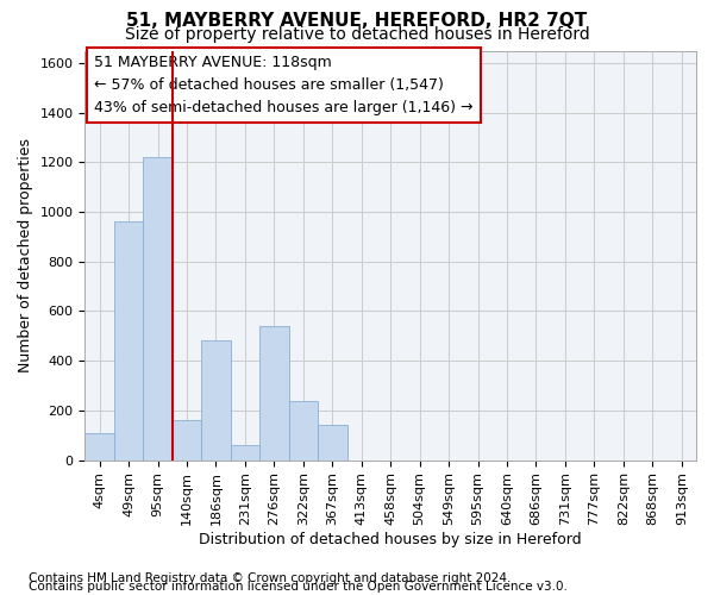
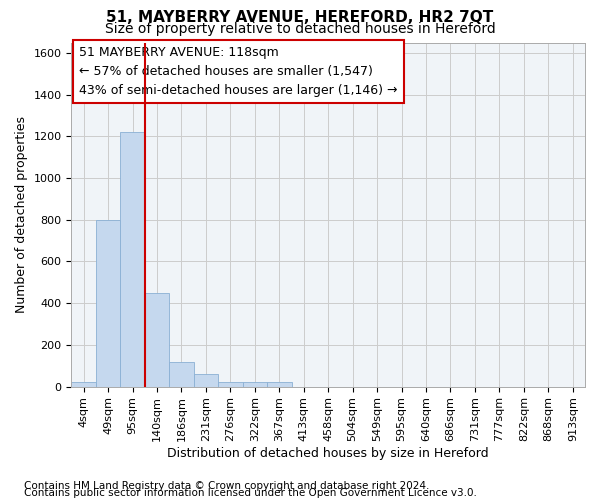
4sqm: 110 -> 20
49sqm: 960 -> 800
140sqm: 160 -> 450
186sqm: 480 -> 120
276sqm: 540 -> 20
322sqm: 240 -> 20
367sqm: 140 -> 20
